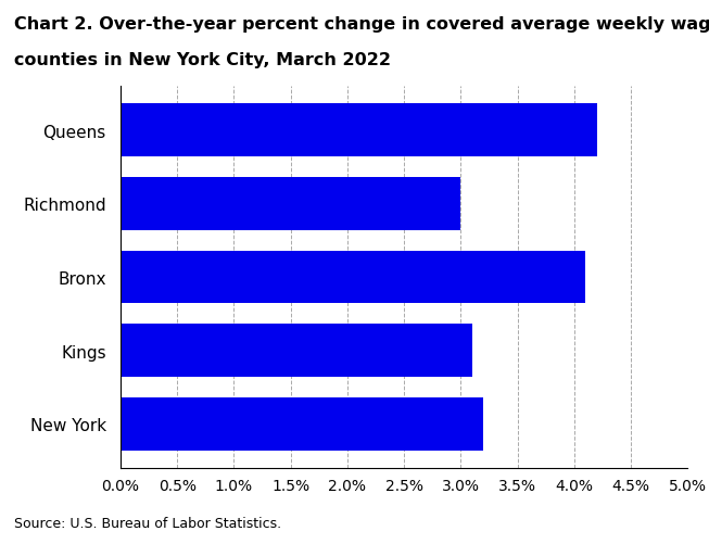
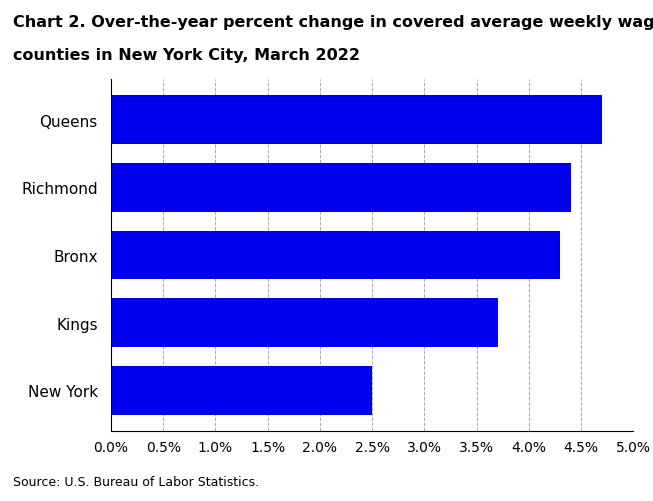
Queens: 4.2% -> 4.7%
Richmond: 3.0% -> 4.4%
Bronx: 4.1% -> 4.3%
Kings: 3.1% -> 3.7%
New York: 3.2% -> 2.5%
